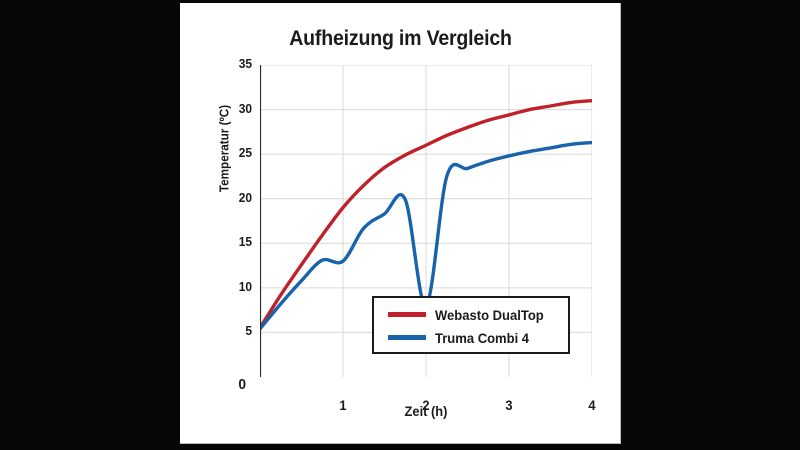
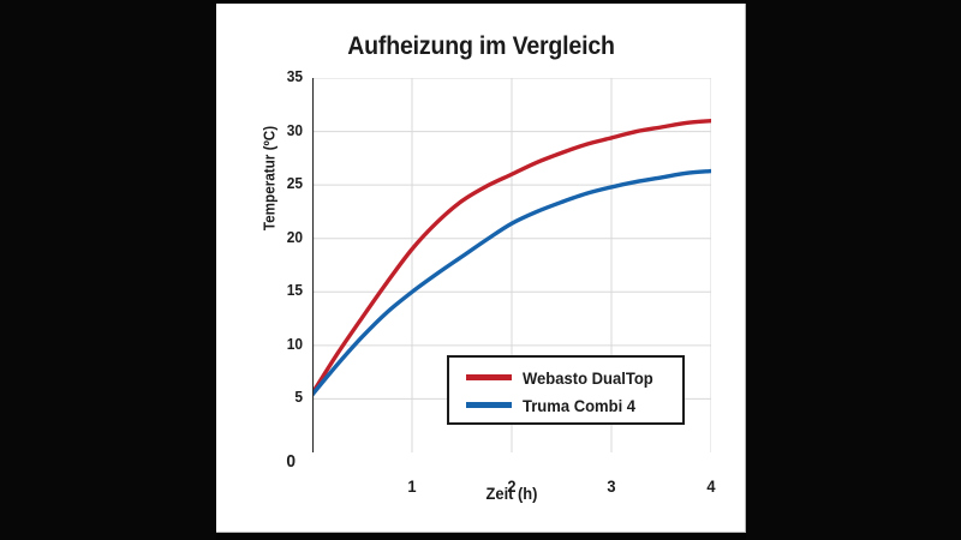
Truma Combi 4/1: 13 -> 15
Truma Combi 4/2: 8 -> 21
